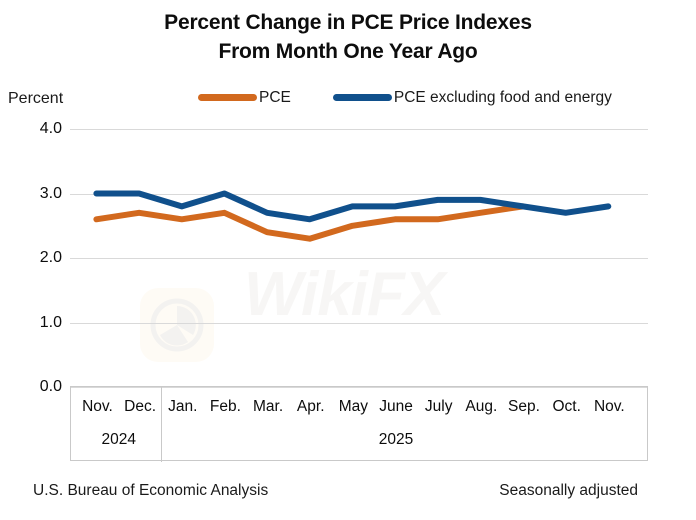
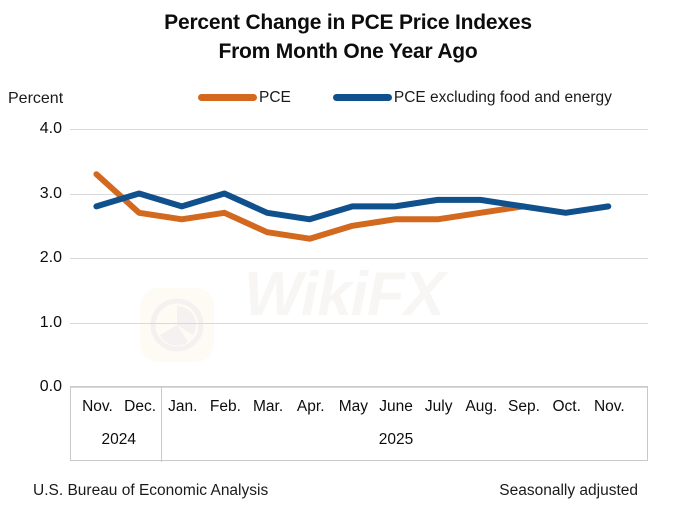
PCE/Nov. 2024: 2.6 -> 3.3
PCE excluding food and energy/Nov. 2024: 3.0 -> 2.8
